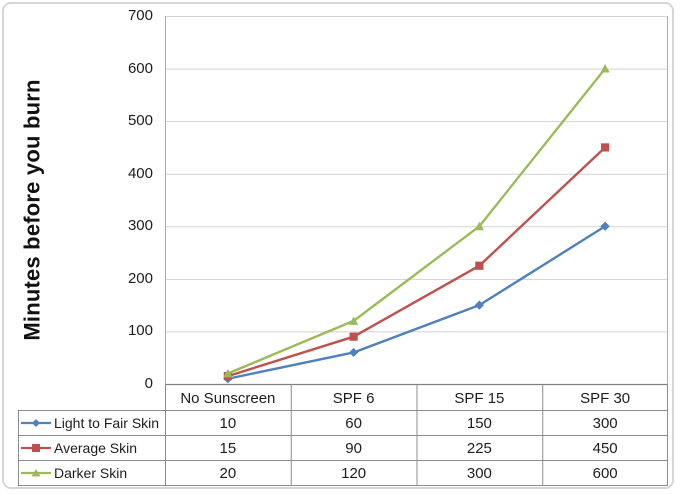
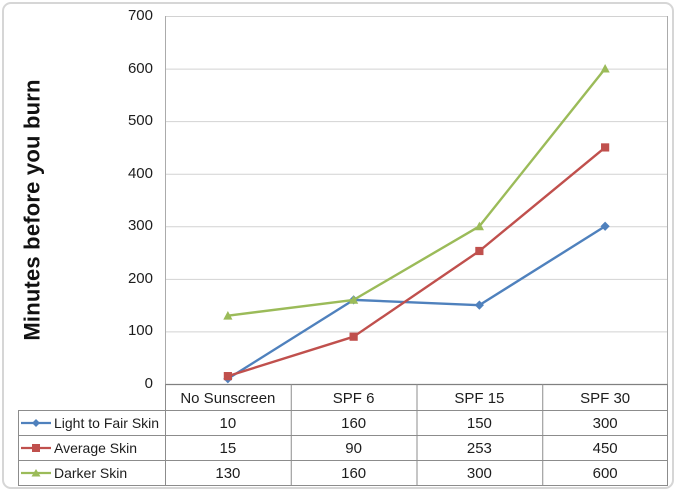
Darker Skin/No Sunscreen: 20 -> 130
Light to Fair Skin/SPF 6: 60 -> 160
Darker Skin/SPF 6: 120 -> 160
Average Skin/SPF 15: 225 -> 253
